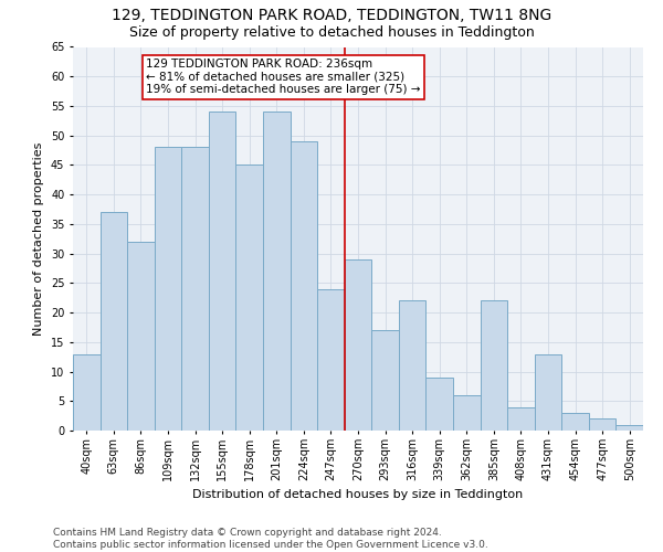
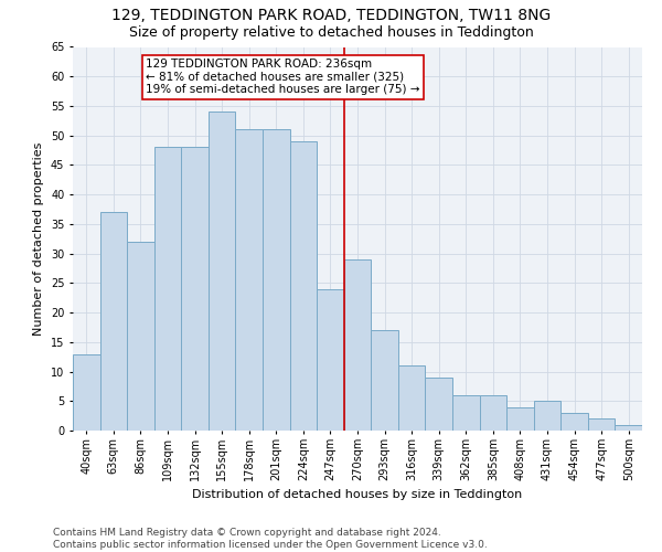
178sqm: 45 -> 51
201sqm: 54 -> 51
316sqm: 22 -> 11
385sqm: 22 -> 6
431sqm: 13 -> 5
